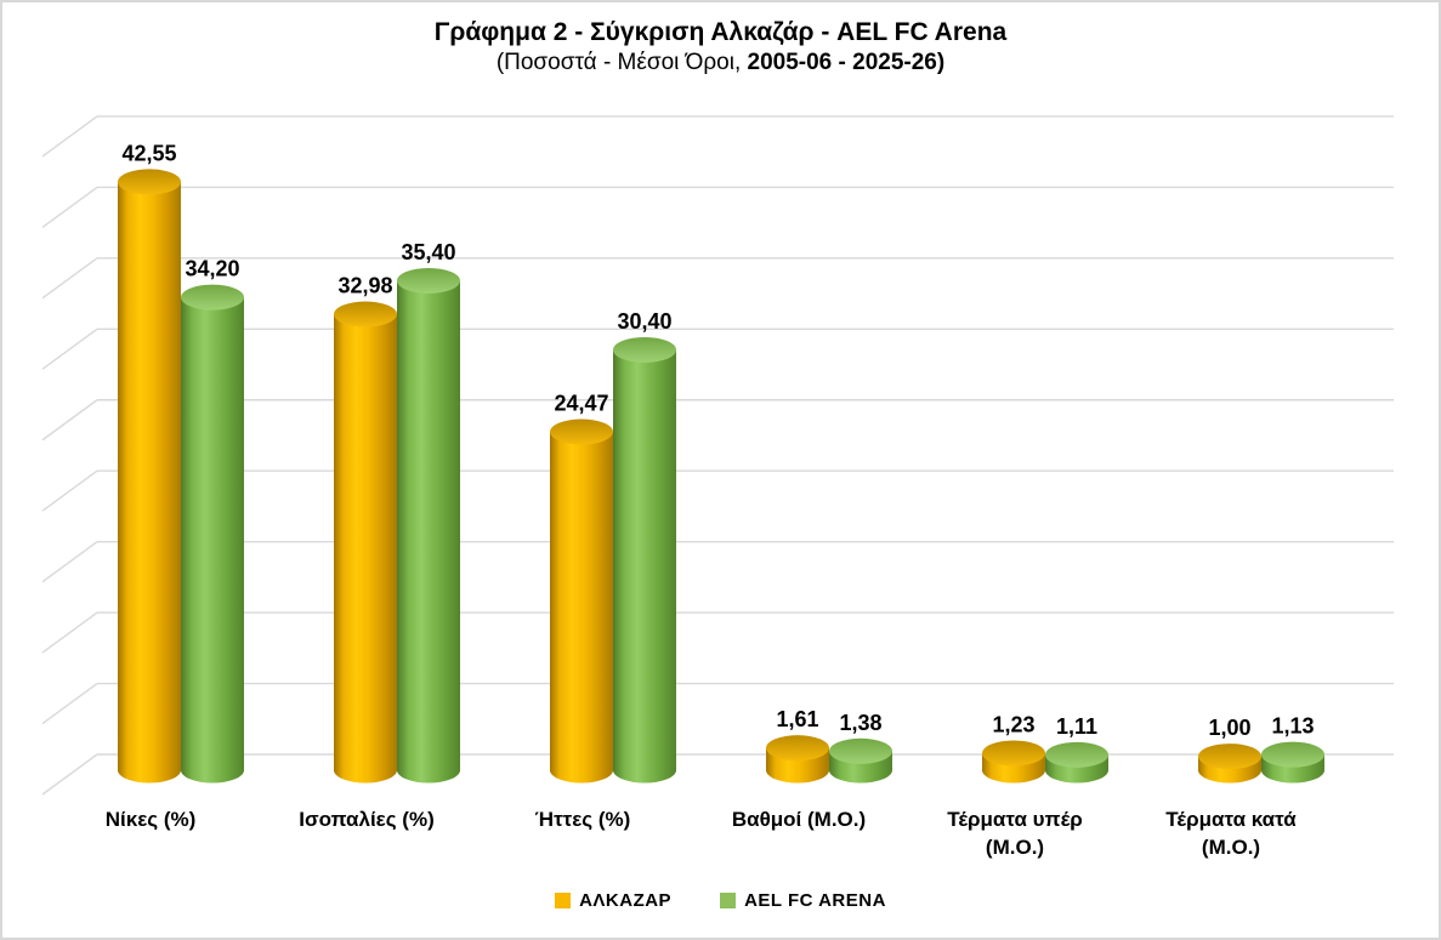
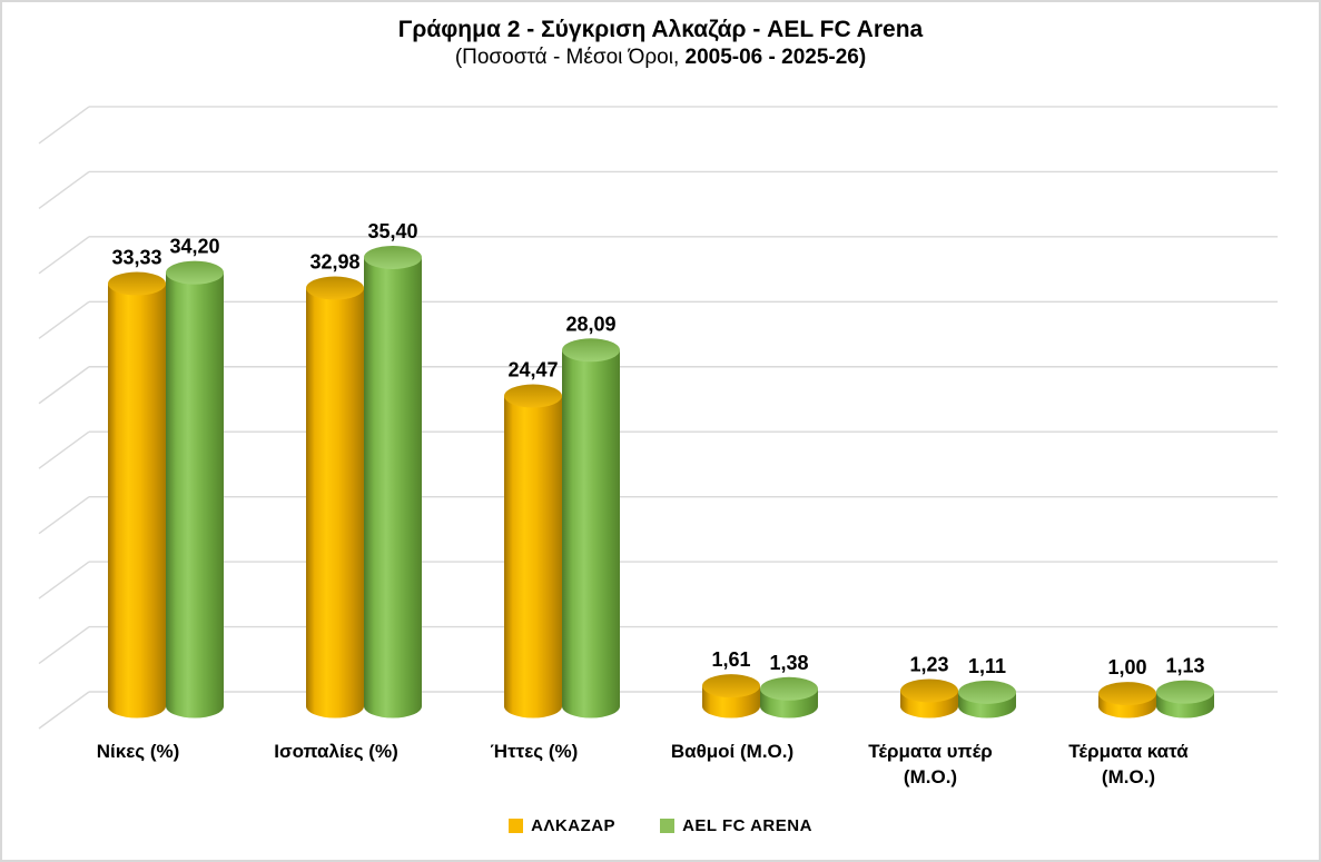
ΑΛΚΑΖΑΡ/Νίκες (%): 42,55 -> 33,33
AEL FC ARENA/Ήττες (%): 30,40 -> 28,09
